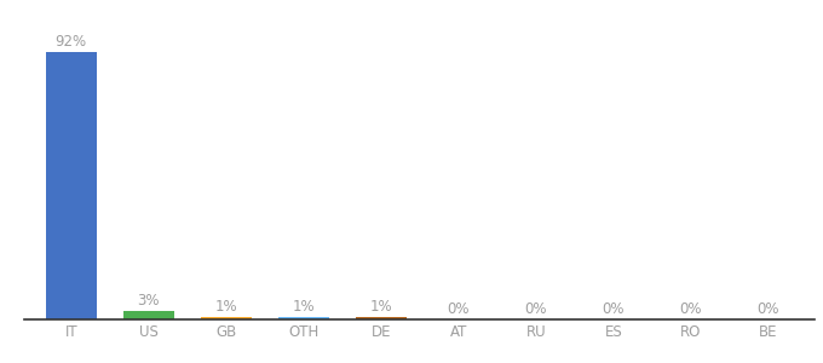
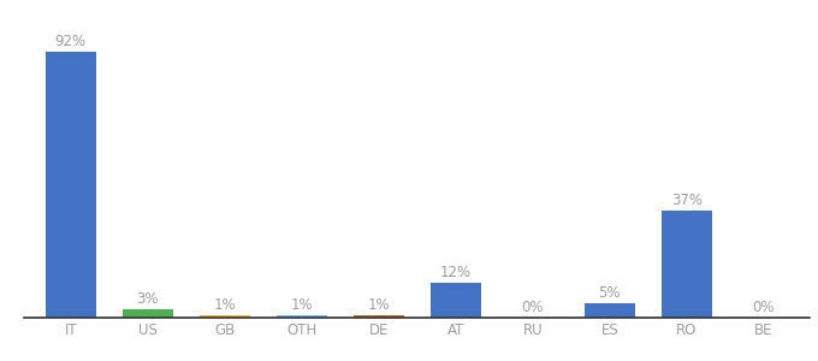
AT: 0% -> 12%
ES: 0% -> 5%
RO: 0% -> 37%
